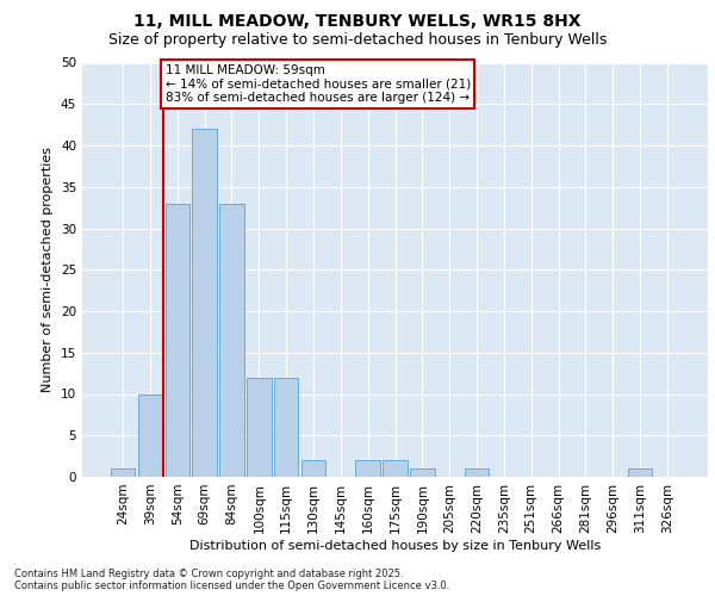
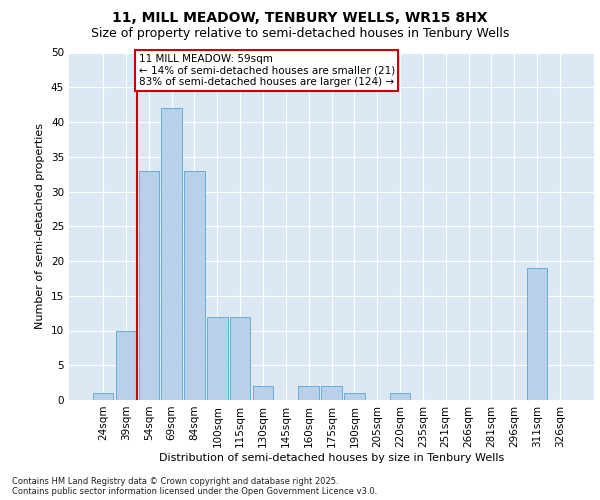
311sqm: 1 -> 19
